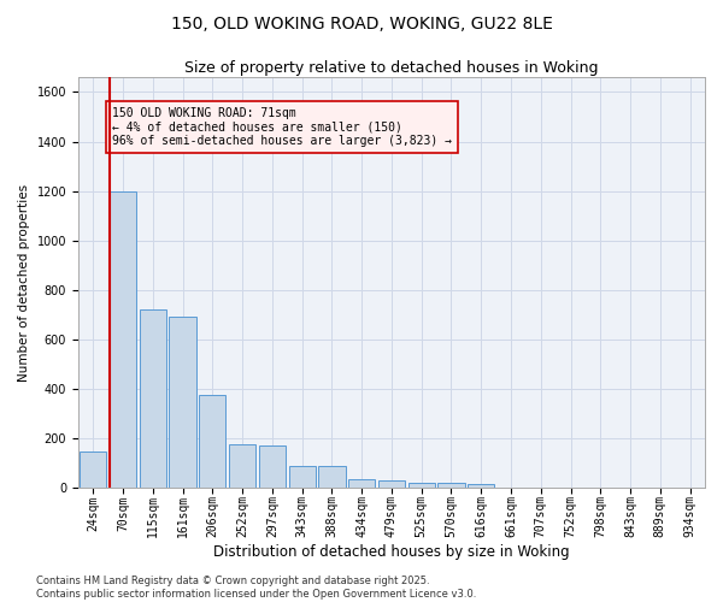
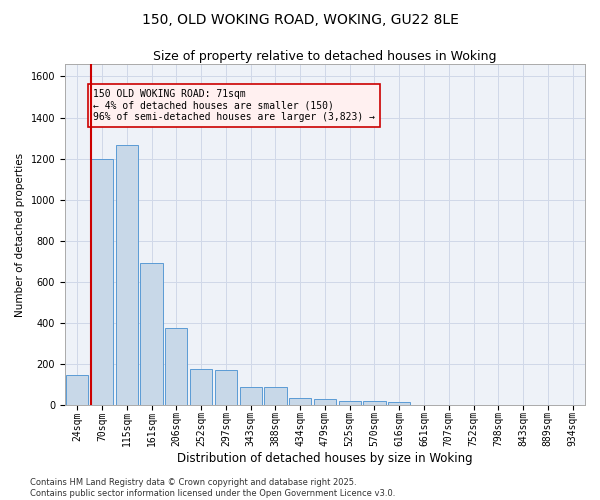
115sqm: 720 -> 1265
